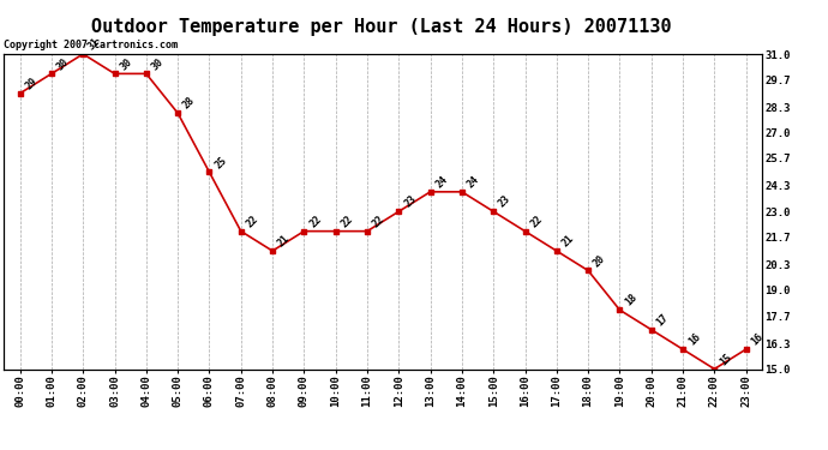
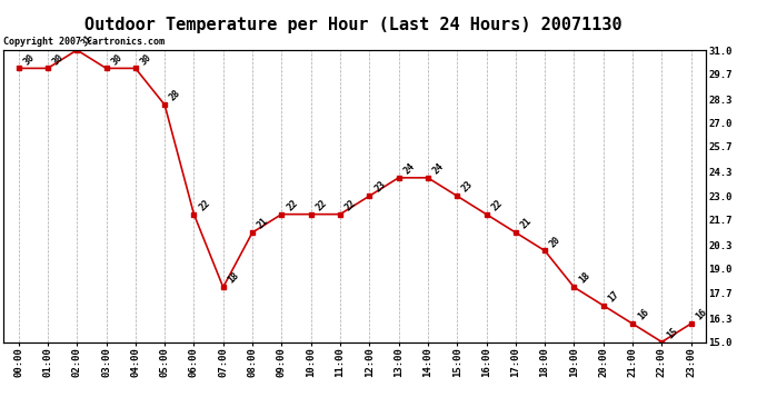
00:00: 29 -> 30
06:00: 25 -> 22
07:00: 22 -> 18
